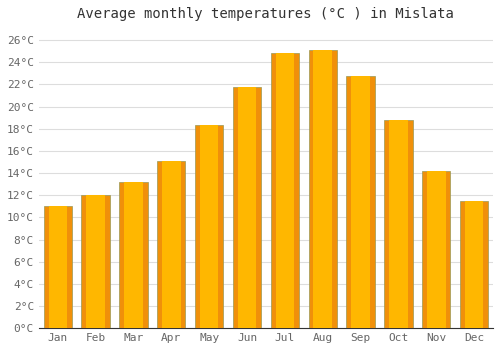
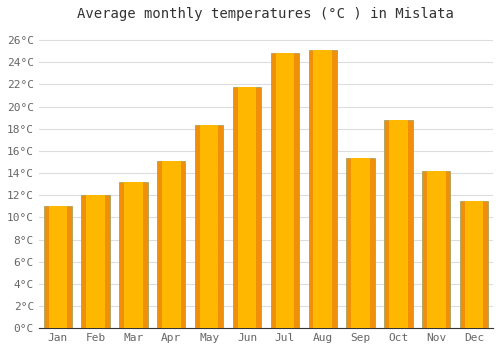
Sep: 22.8°C -> 15.4°C
